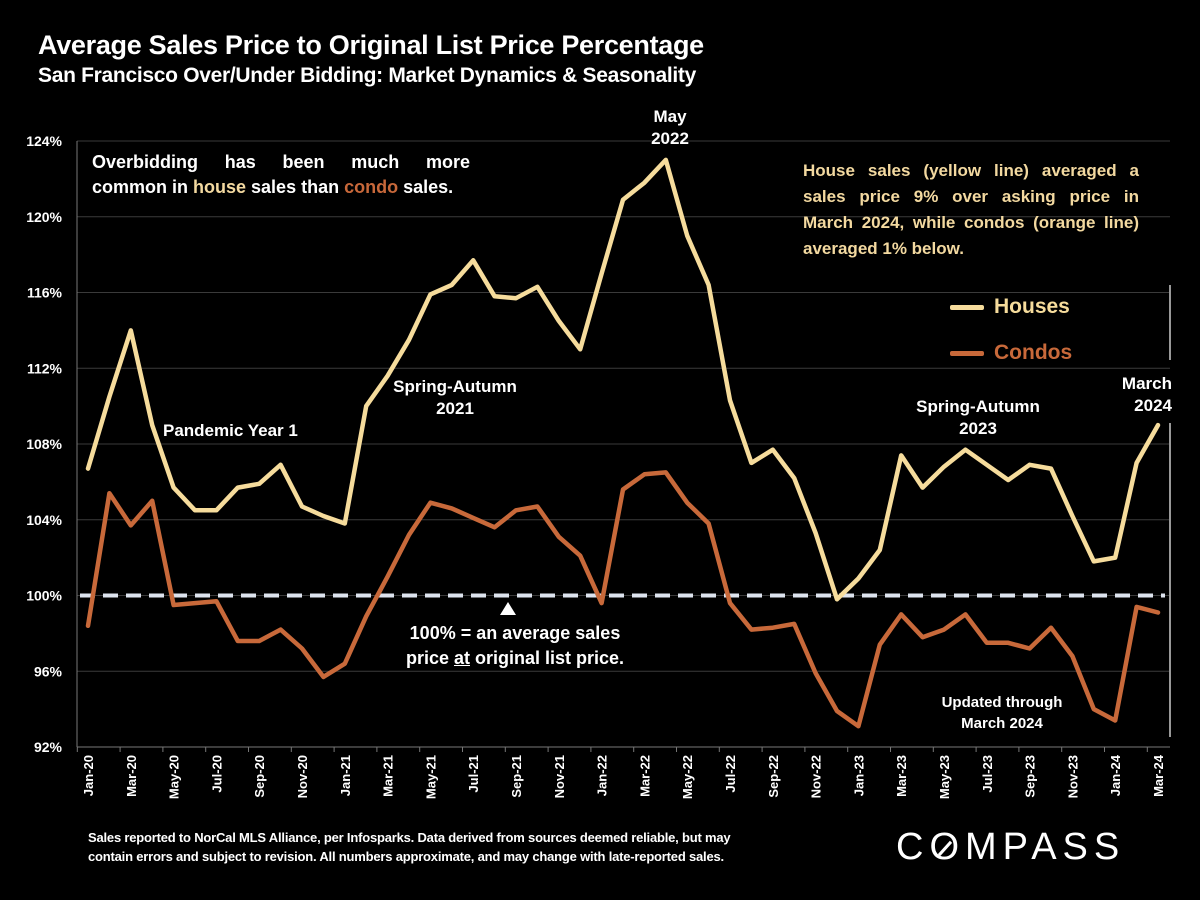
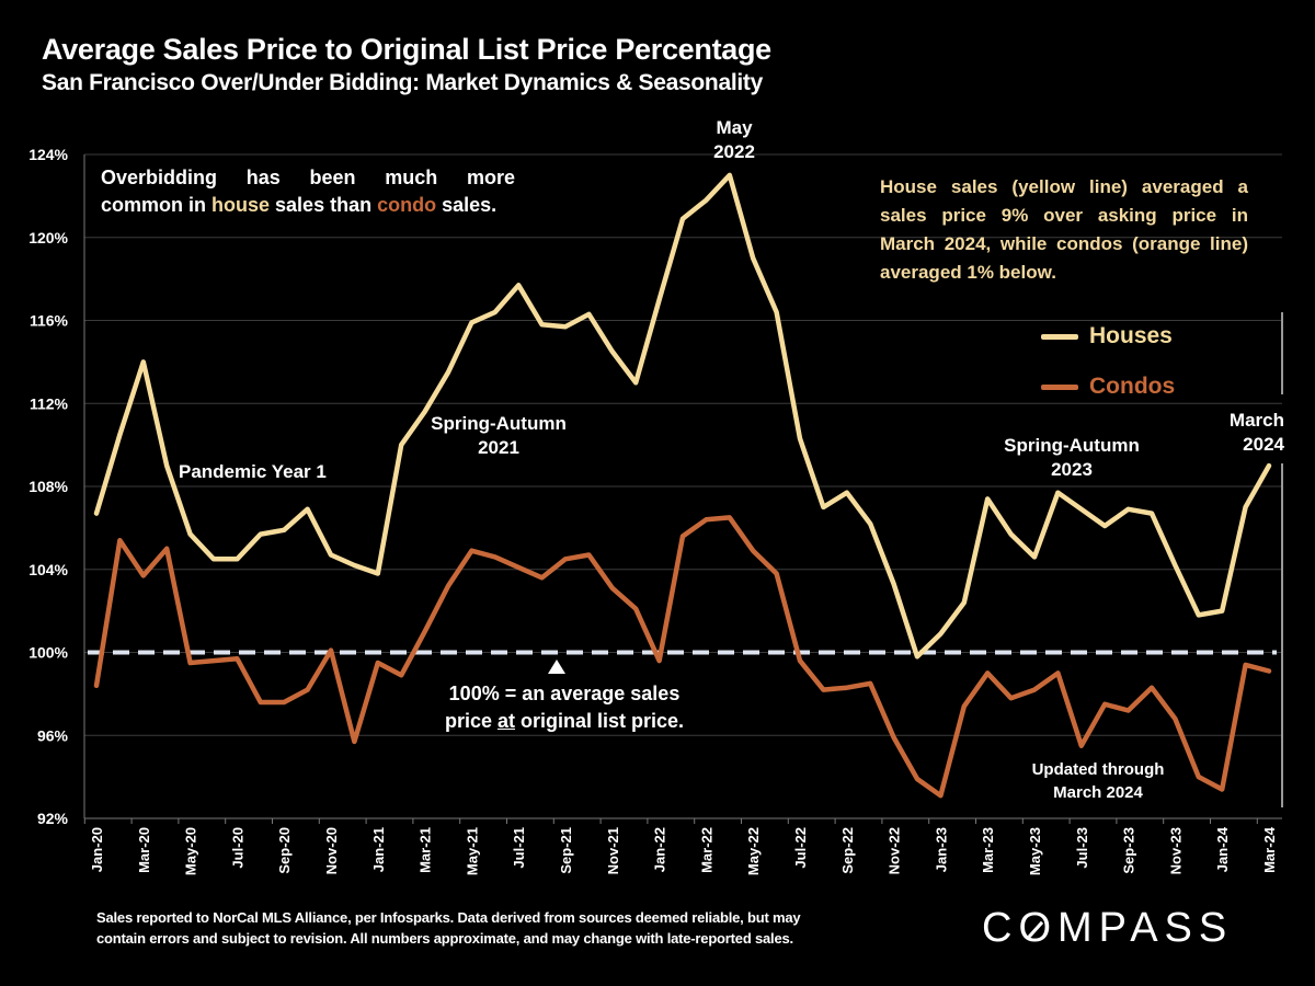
Condos/Nov-20: 97.2% -> 100.1%
Condos/Jan-21: 96.4% -> 99.5%
Houses/May-23: 106.8% -> 104.6%
Condos/Jul-23: 97.5% -> 95.5%
